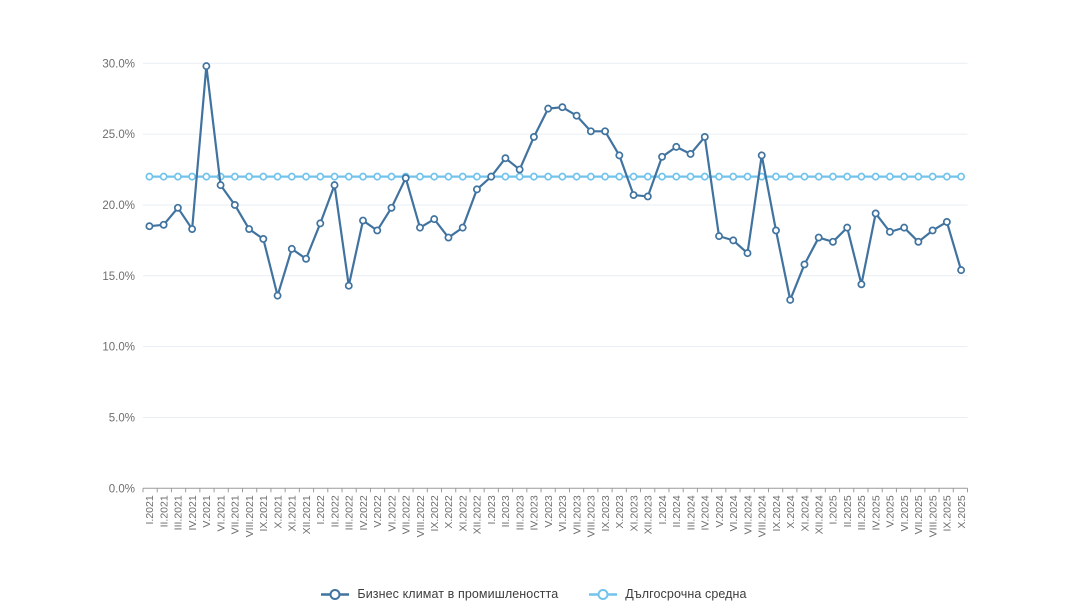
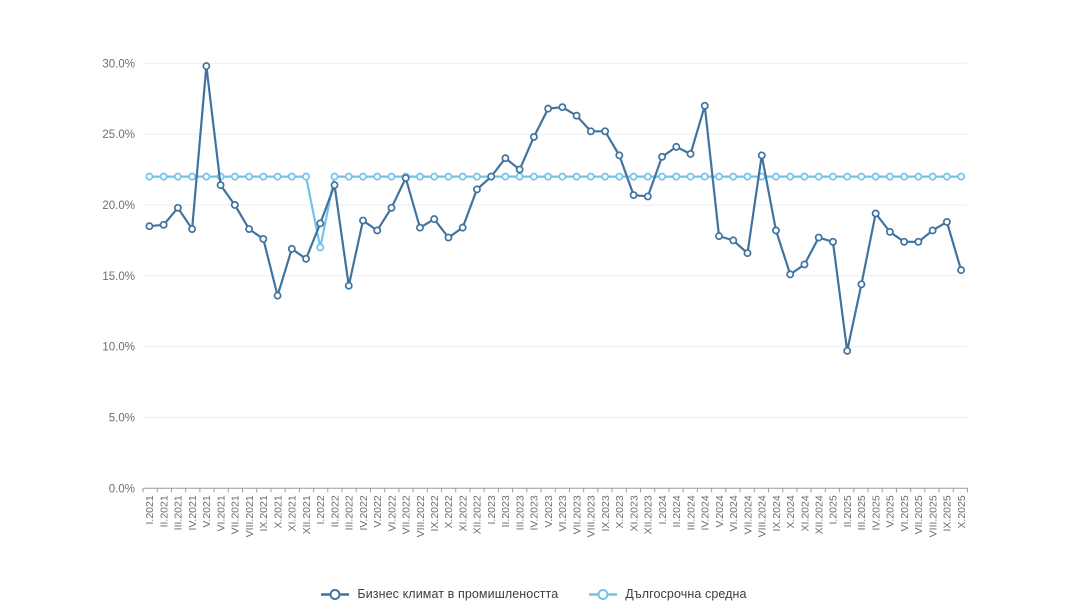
Дългосрочна средна/I.2022: 22% -> 17%
Бизнес климат в промишлеността/IV.2024: 24.8% -> 27.0%
Бизнес климат в промишлеността/X.2024: 13.3% -> 15.1%
Бизнес климат в промишлеността/II.2025: 18.4% -> 9.7%
Бизнес климат в промишлеността/VI.2025: 18.4% -> 17.4%
